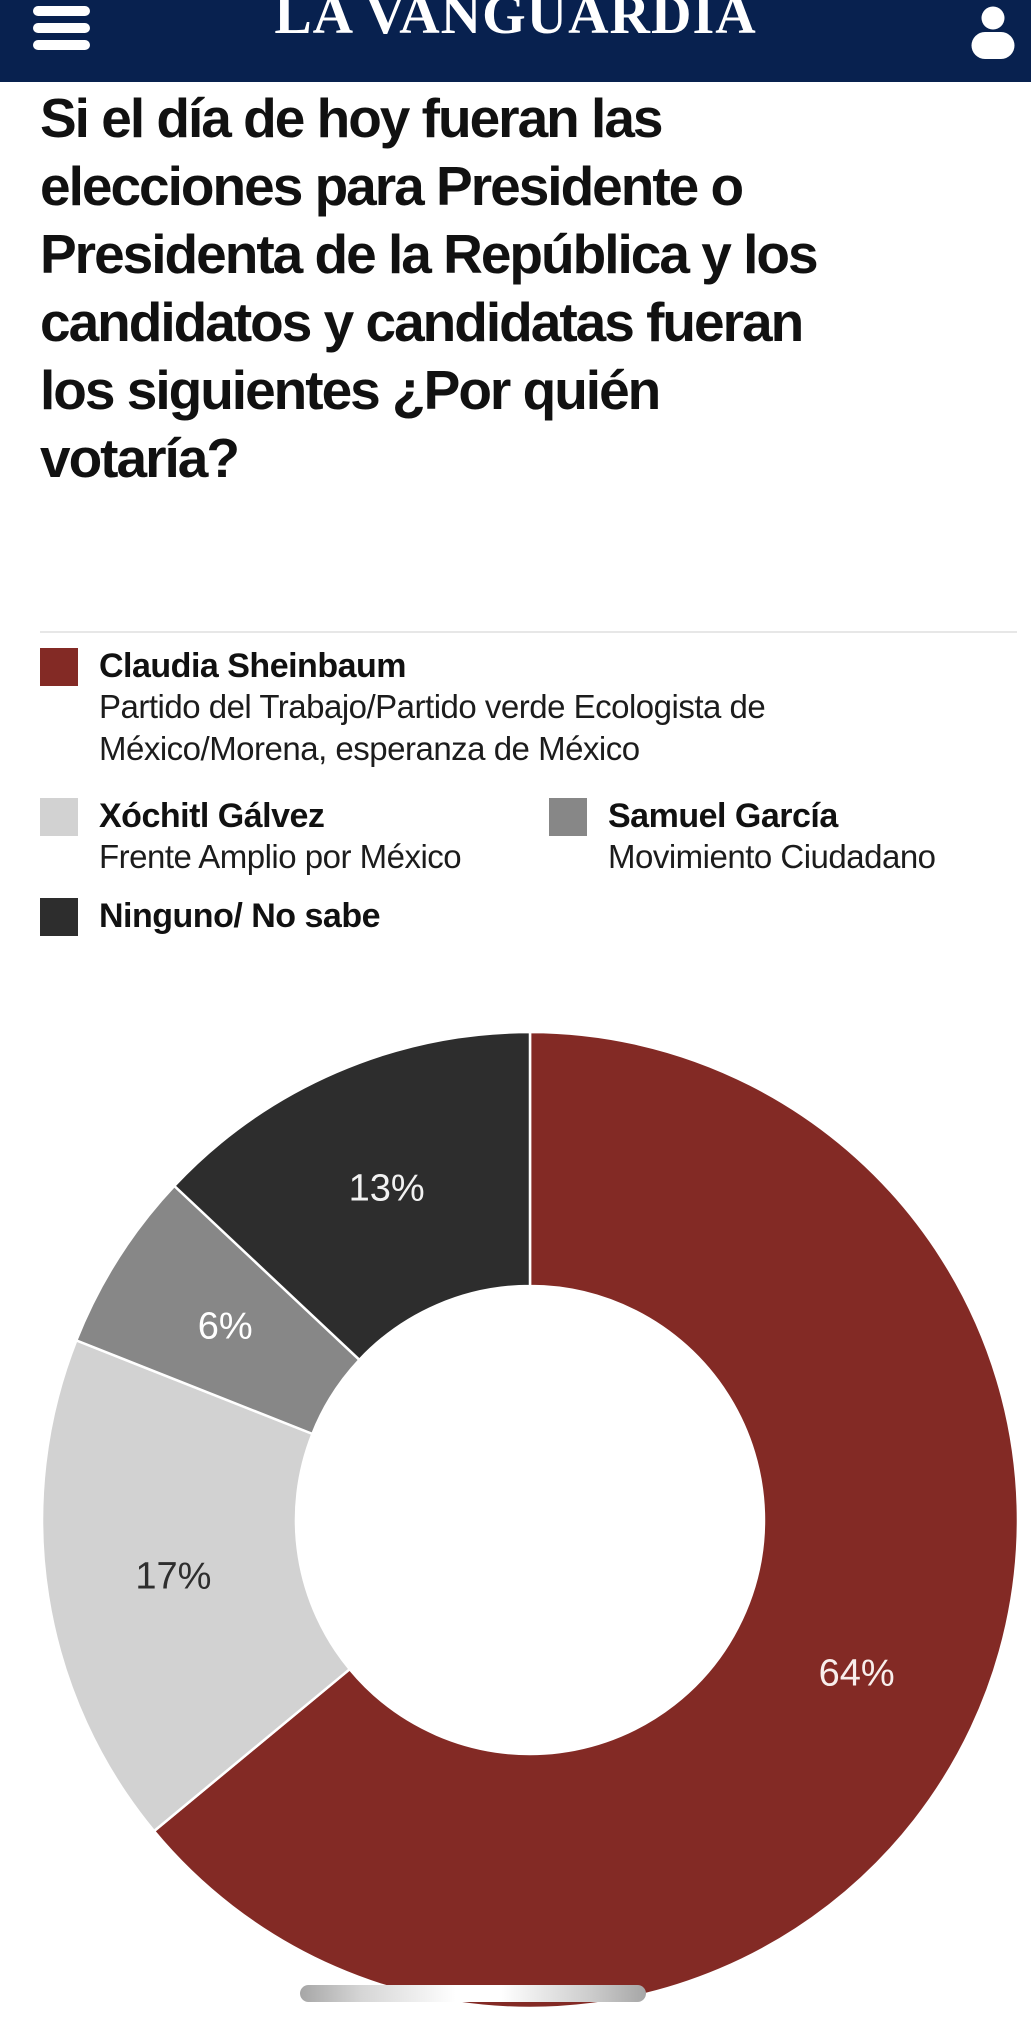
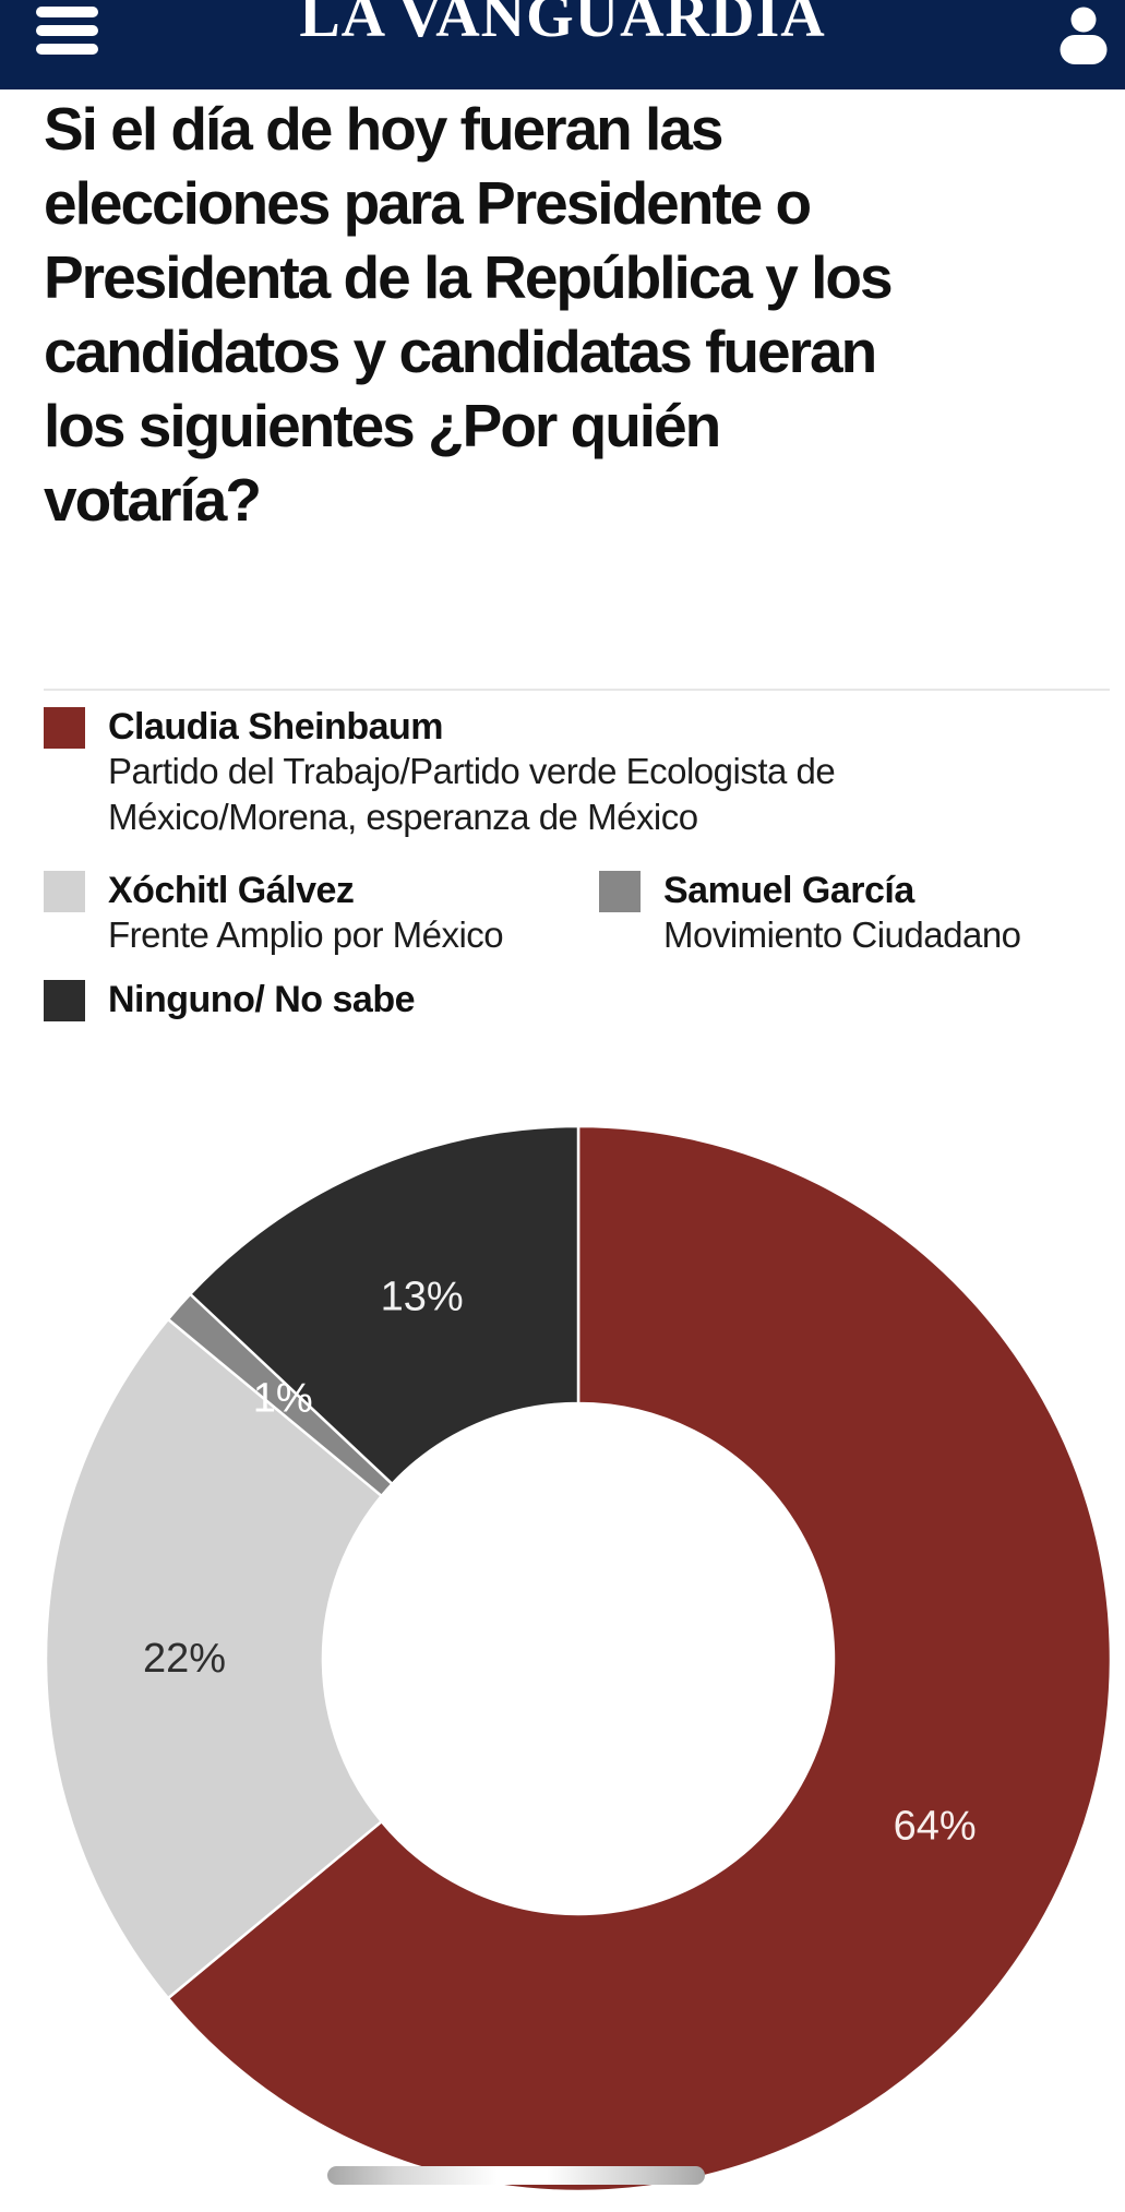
Xóchitl Gálvez: 17% -> 22%
Samuel García: 6% -> 1%
